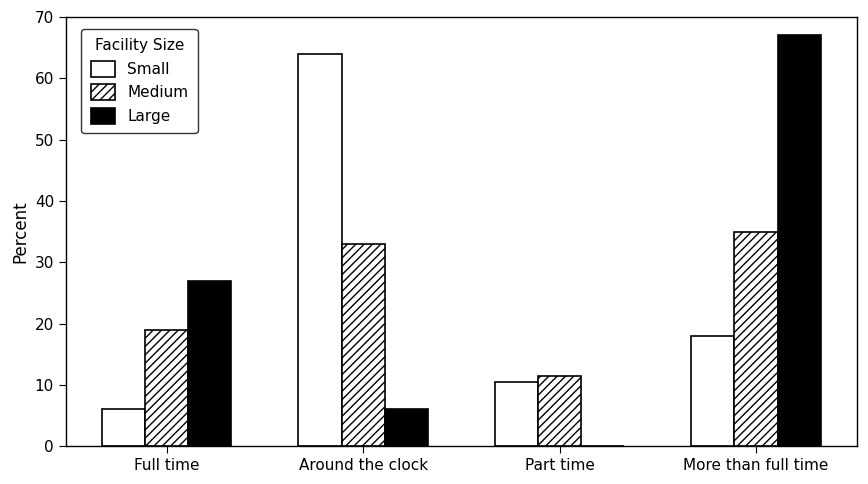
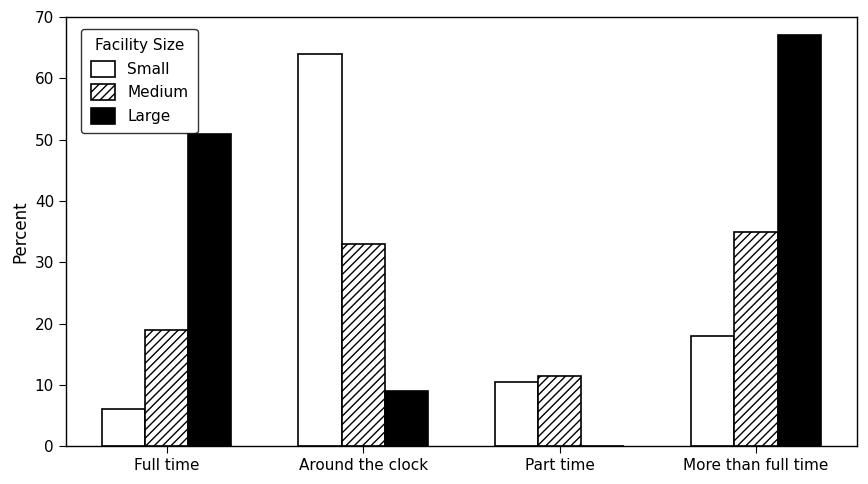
Large/Full time: 27 -> 51
Large/Around the clock: 6 -> 9
